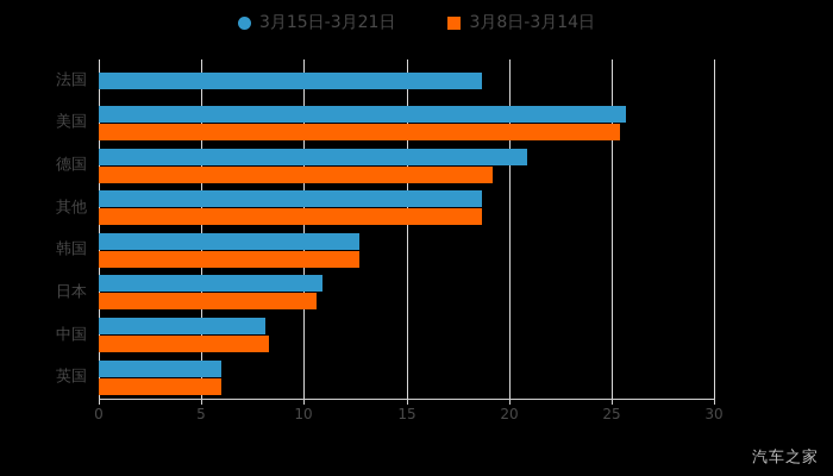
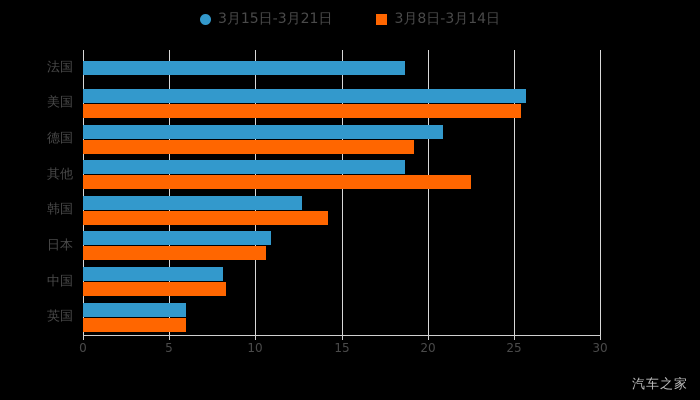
3月8日-3月14日/其他: 18.7 -> 22.5
3月8日-3月14日/韩国: 12.7 -> 14.2
